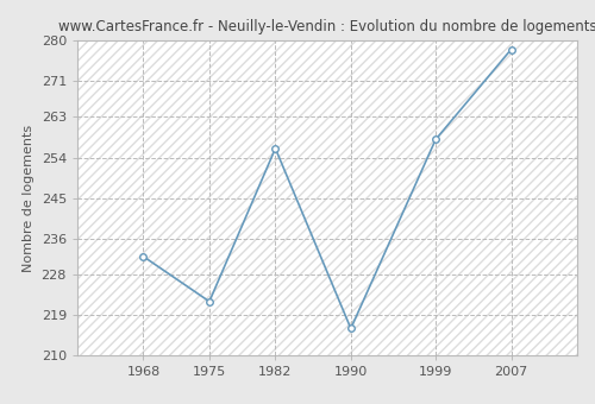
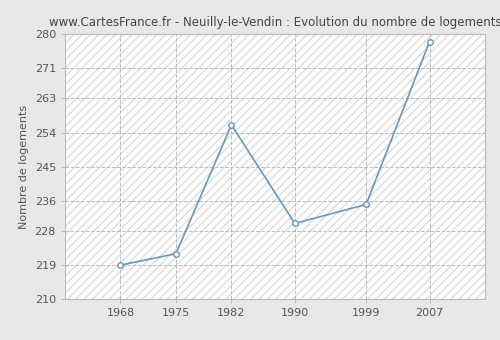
1968: 232 -> 219
1990: 216 -> 230
1999: 258 -> 235
